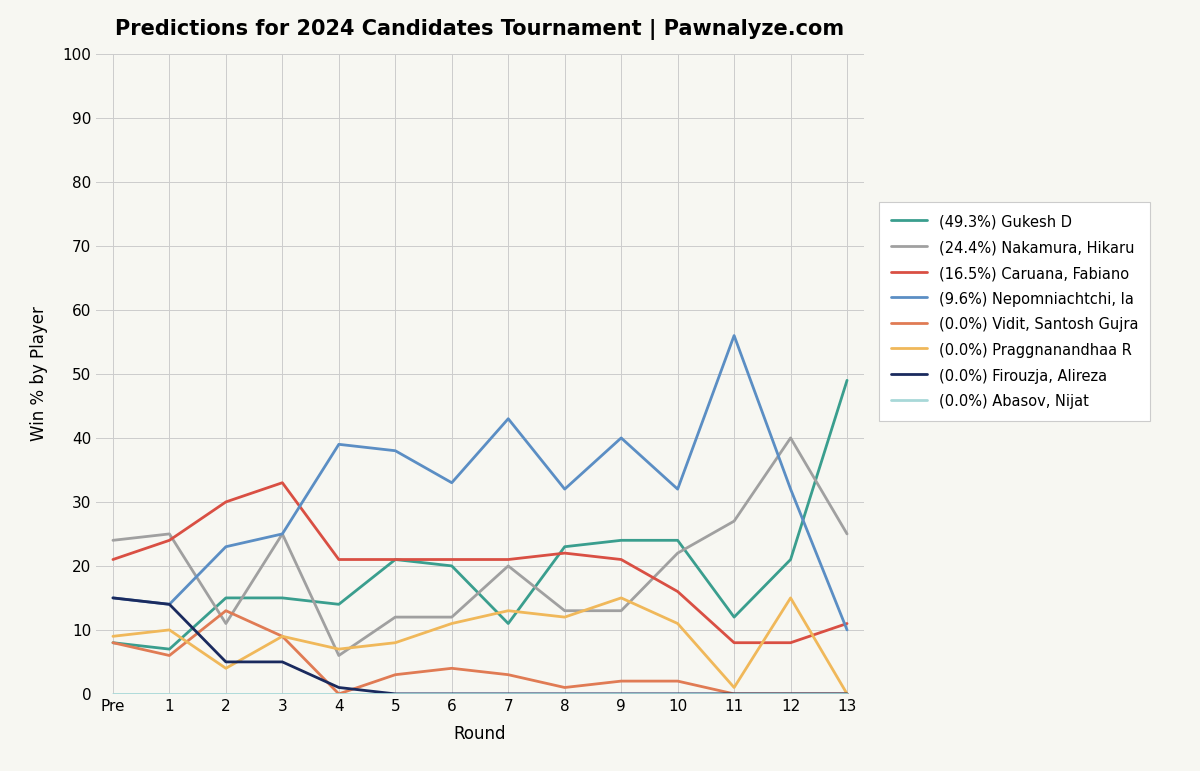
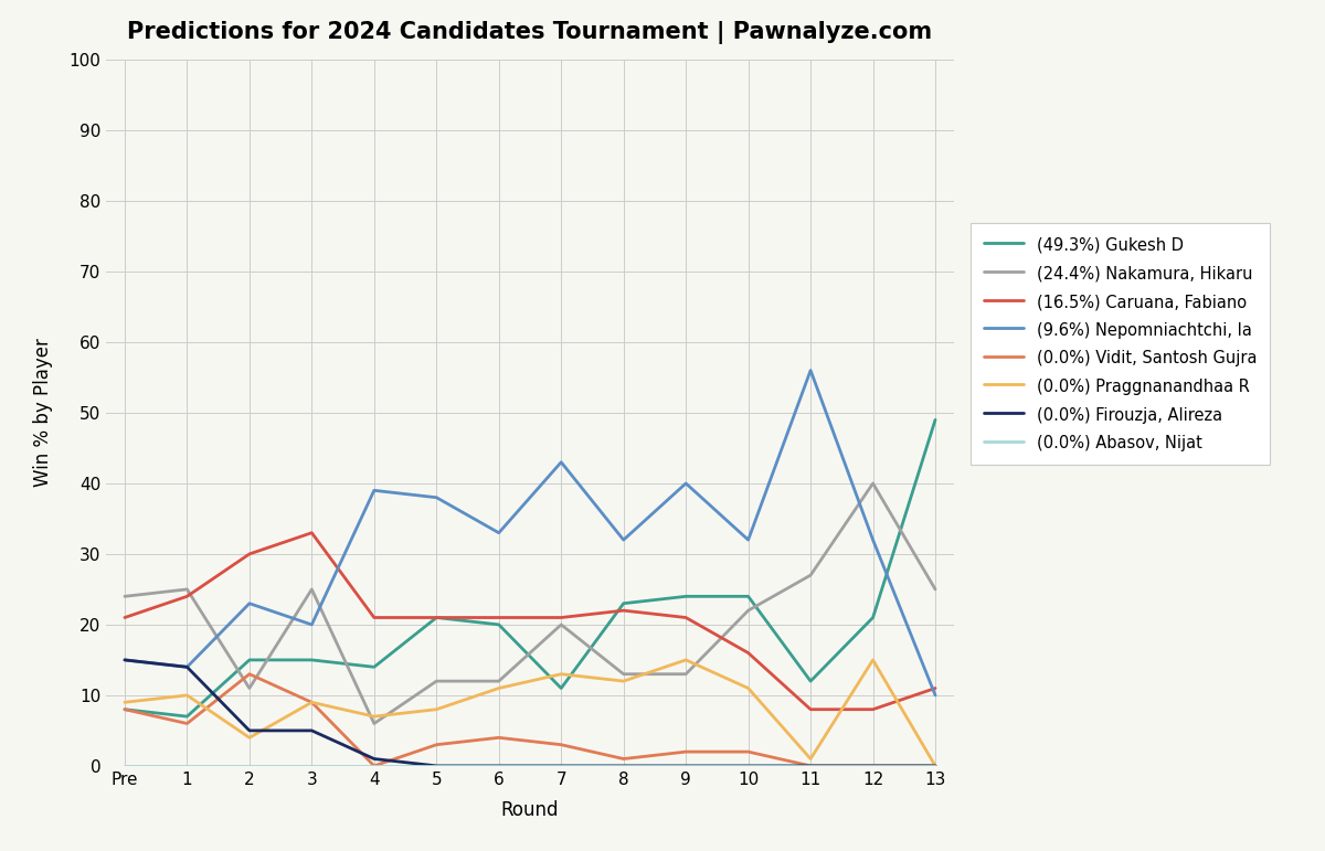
(9.6%) Nepomniachtchi, Ia/3: 25 -> 20
